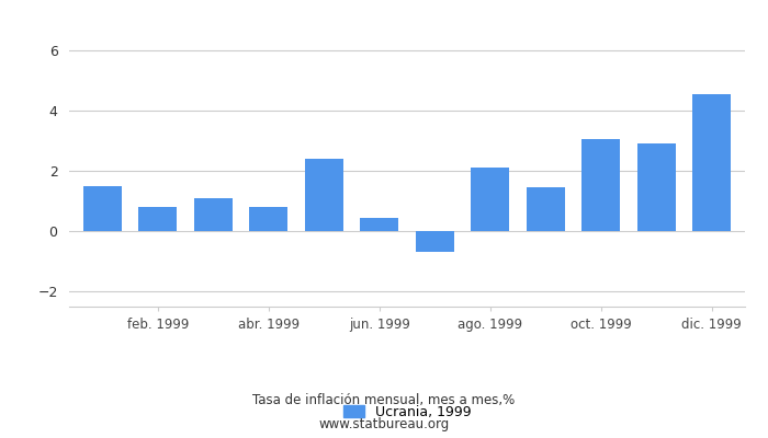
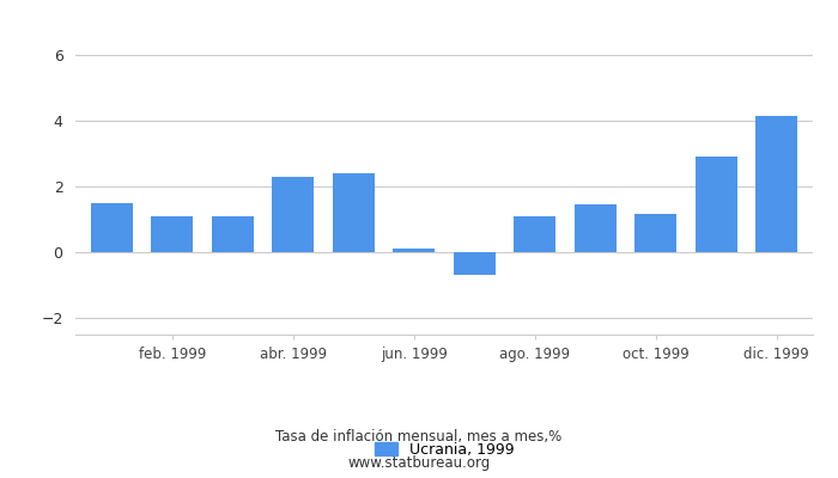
feb. 1999: 0.80 -> 1.10
abr. 1999: 0.80 -> 2.30
jun. 1999: 0.45 -> 0.10
ago. 1999: 2.10 -> 1.10
oct. 1999: 3.05 -> 1.15
dic. 1999: 4.55 -> 4.15
